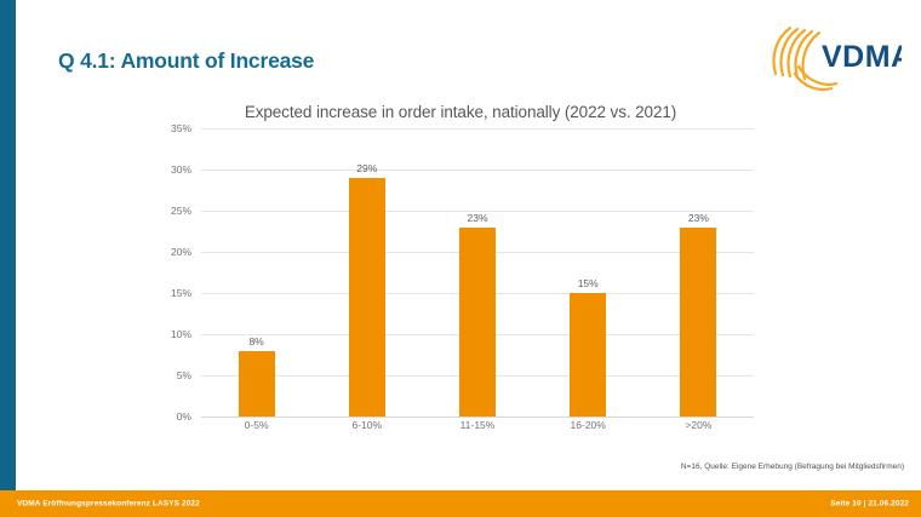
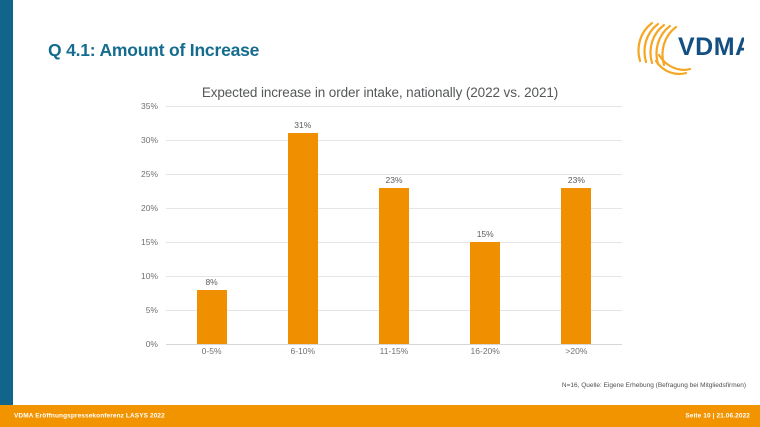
6-10%: 29% -> 31%
